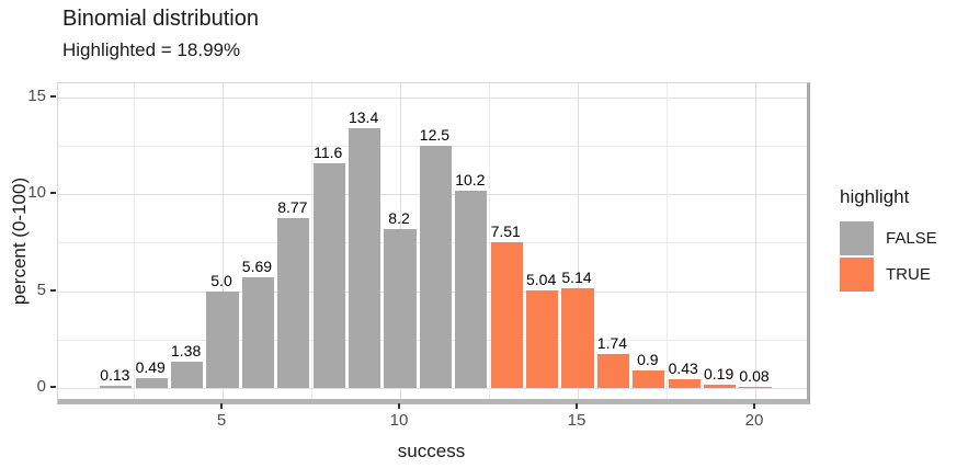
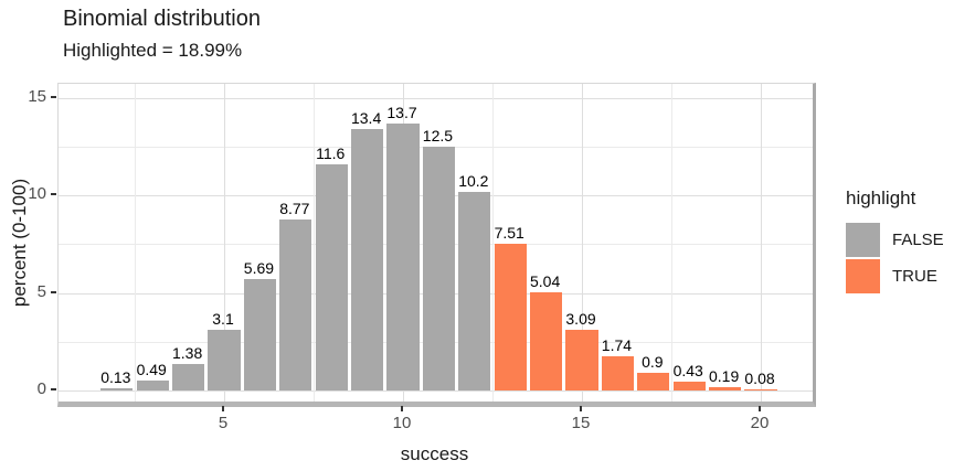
5: 5.0 -> 3.1
10: 8.2 -> 13.7
15: 5.14 -> 3.09
